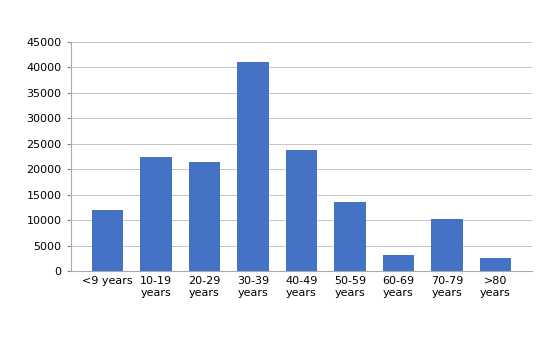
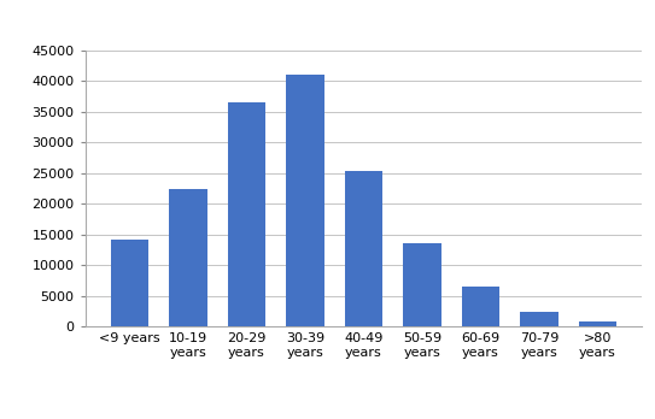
<9 years: 12000 -> 14200
20-29 years: 21400 -> 36500
40-49 years: 23800 -> 25400
60-69 years: 3200 -> 6600
70-79 years: 10200 -> 2400
>80 years: 2600 -> 800
